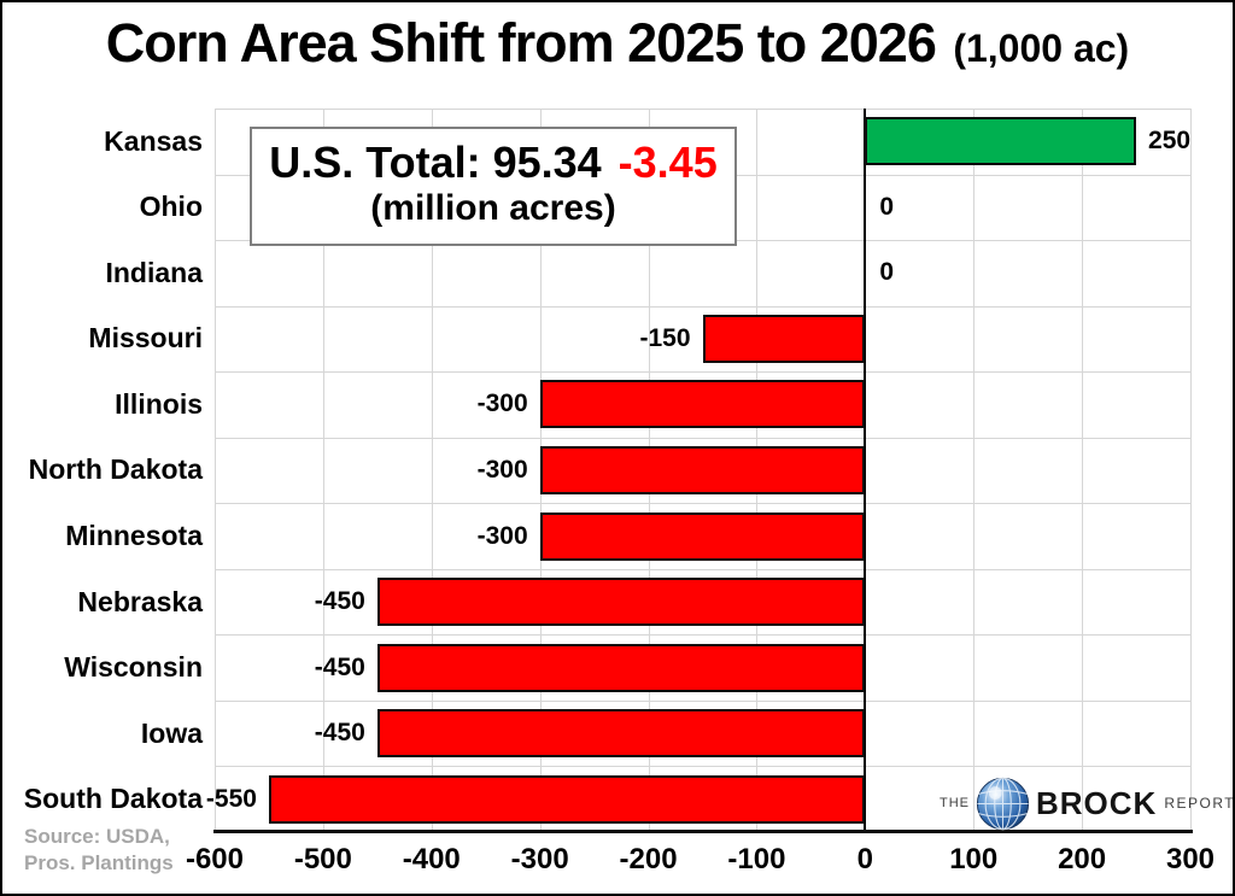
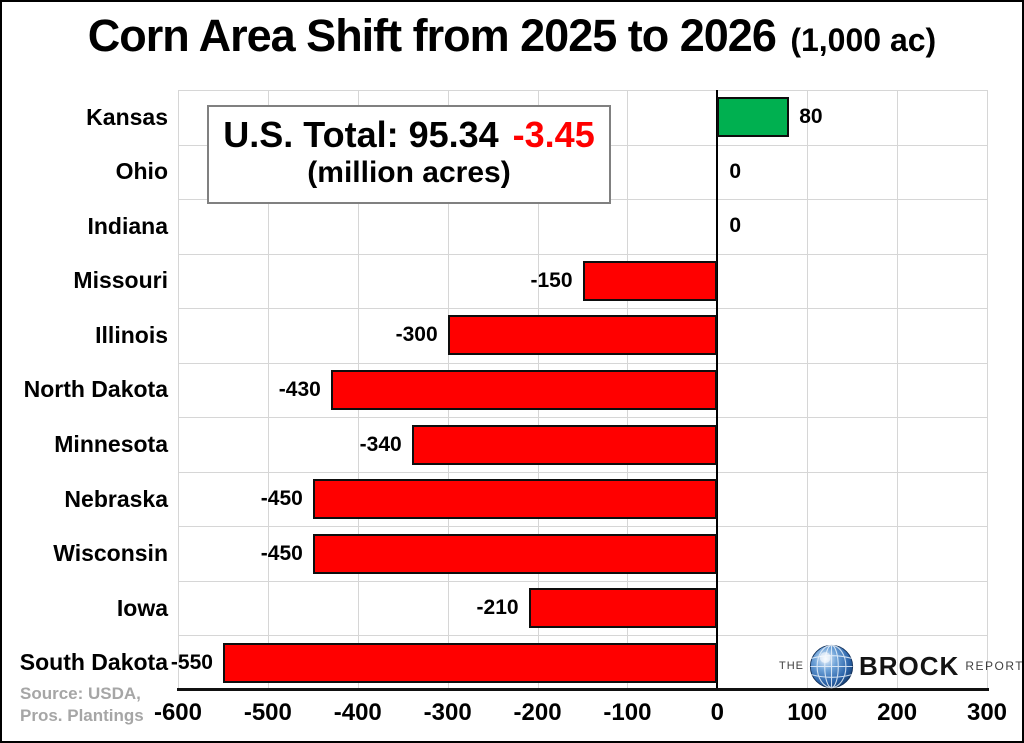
Kansas: 250 -> 80
North Dakota: -300 -> -430
Minnesota: -300 -> -340
Iowa: -450 -> -210
